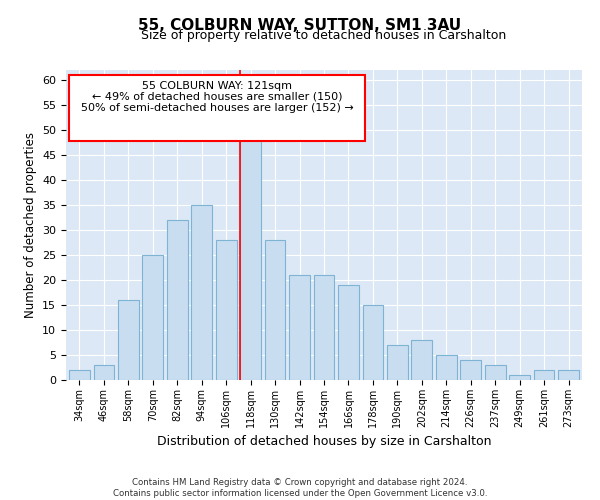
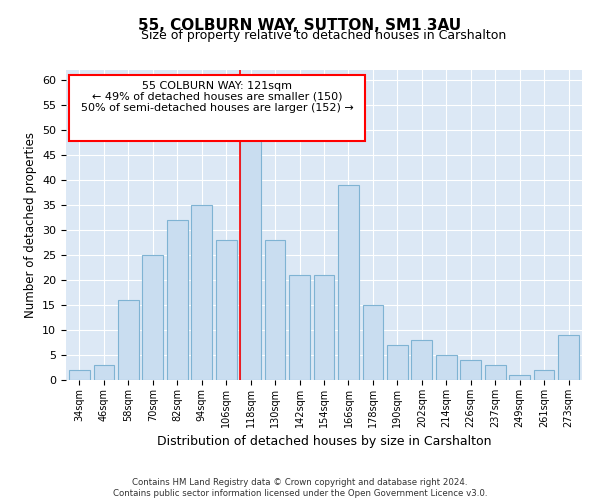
166sqm: 19 -> 39
273sqm: 2 -> 9
